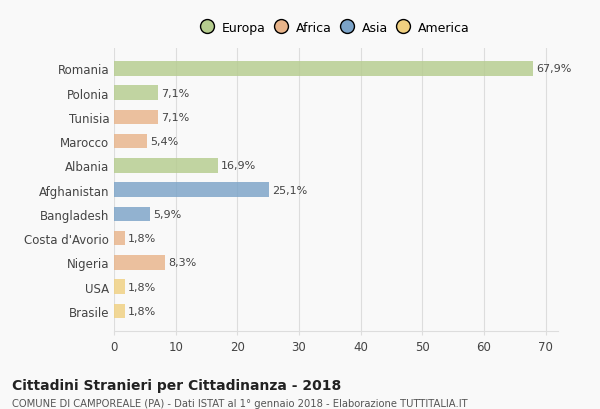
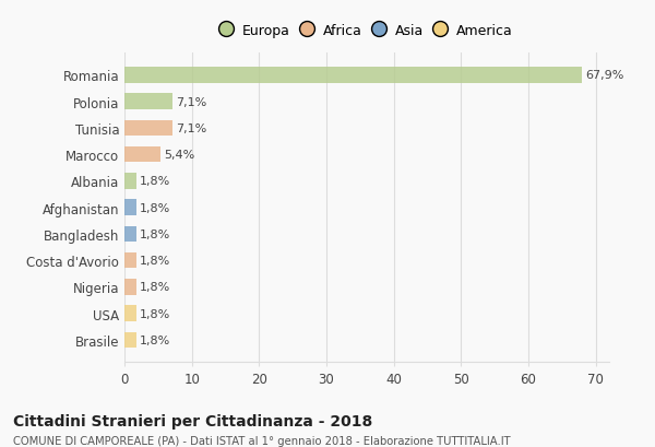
Albania: 16,9% -> 1,8%
Afghanistan: 25,1% -> 1,8%
Bangladesh: 5,9% -> 1,8%
Nigeria: 8,3% -> 1,8%
